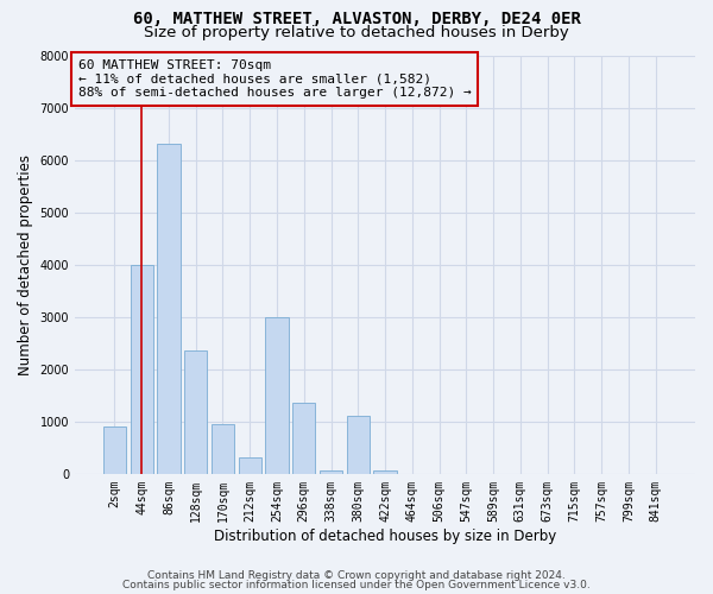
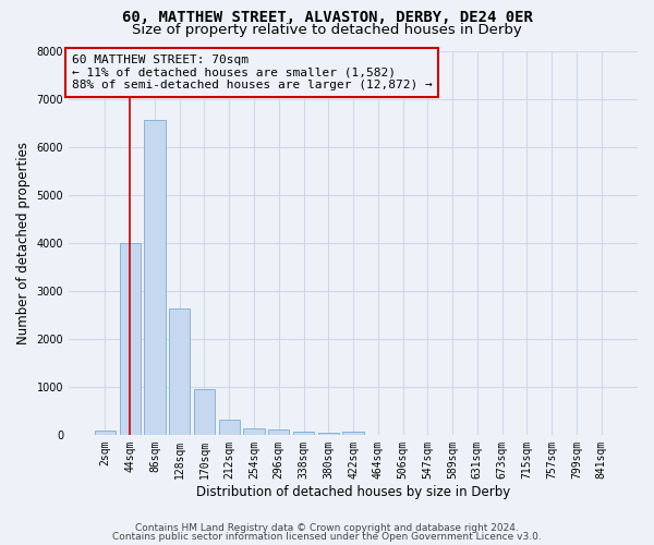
2sqm: 900 -> 80
86sqm: 6300 -> 6550
128sqm: 2350 -> 2620
254sqm: 3000 -> 140
296sqm: 1350 -> 110
380sqm: 1100 -> 50
